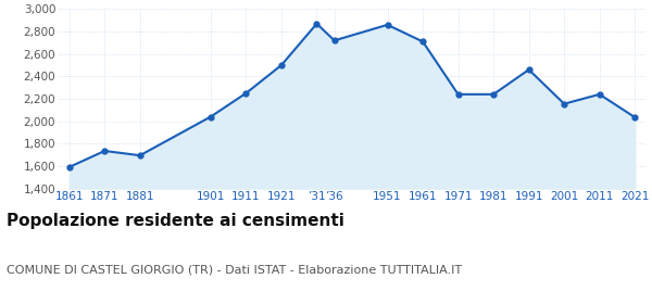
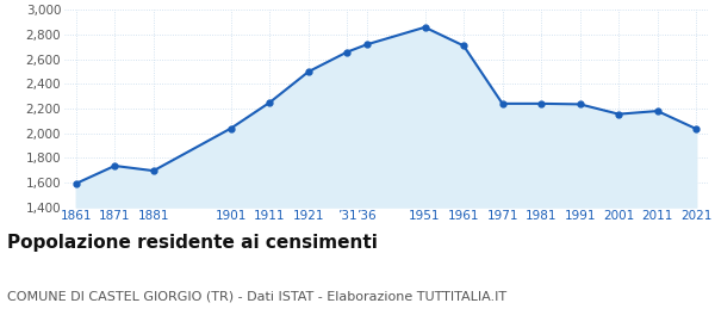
’31: 2,870 -> 2,660
1991: 2,460 -> 2,240
2011: 2,240 -> 2,180
